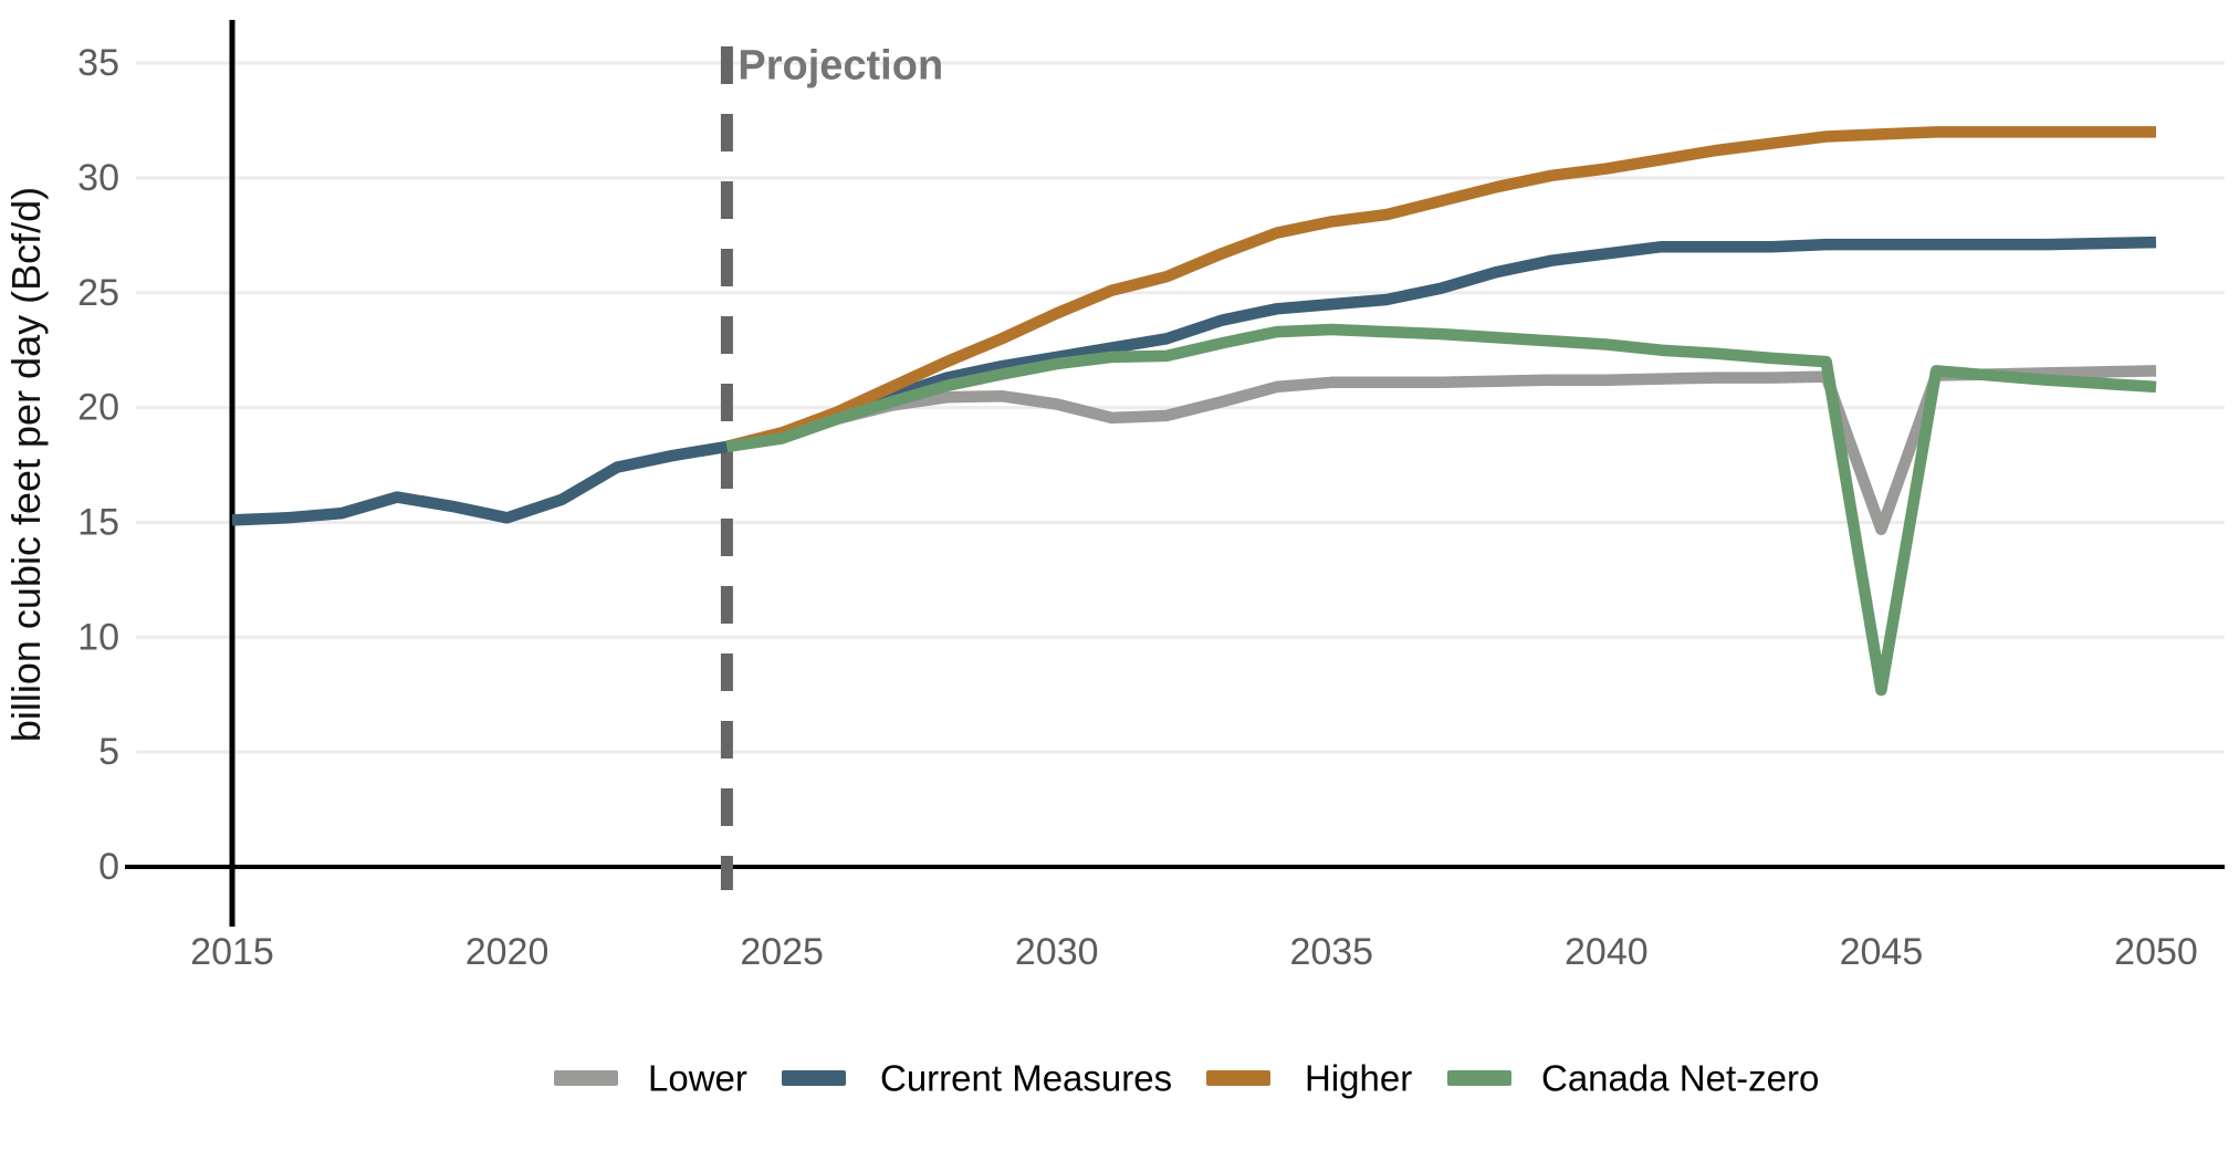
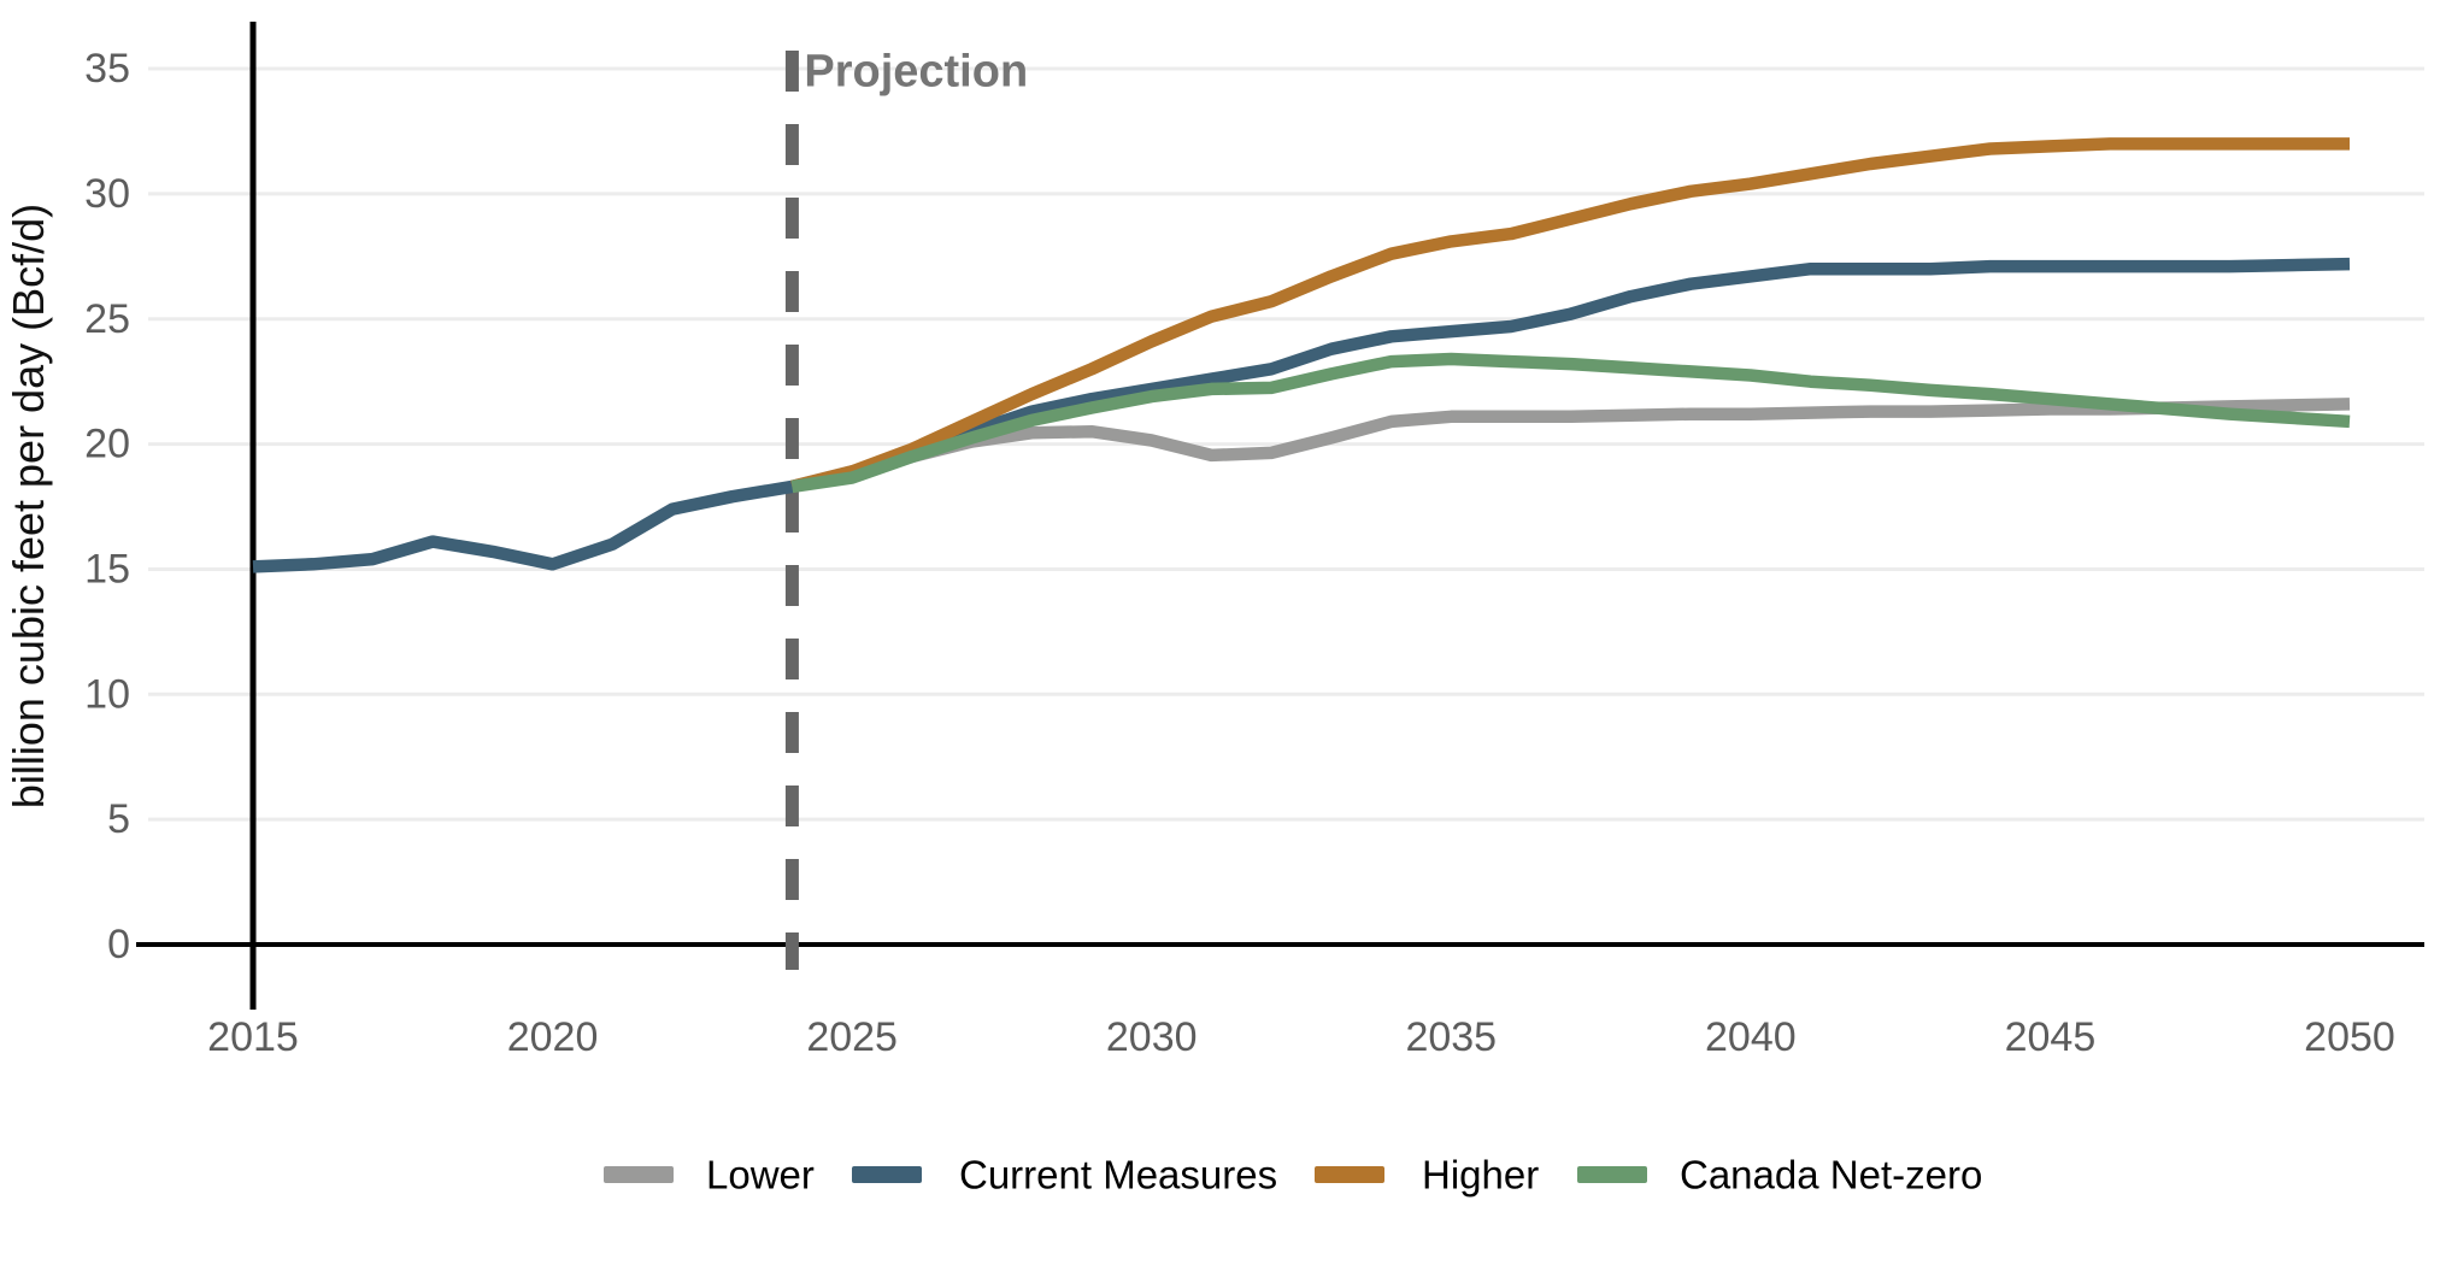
Lower/2045: 14.7 -> 21.4
Canada Net-zero/2045: 7.7 -> 21.8
